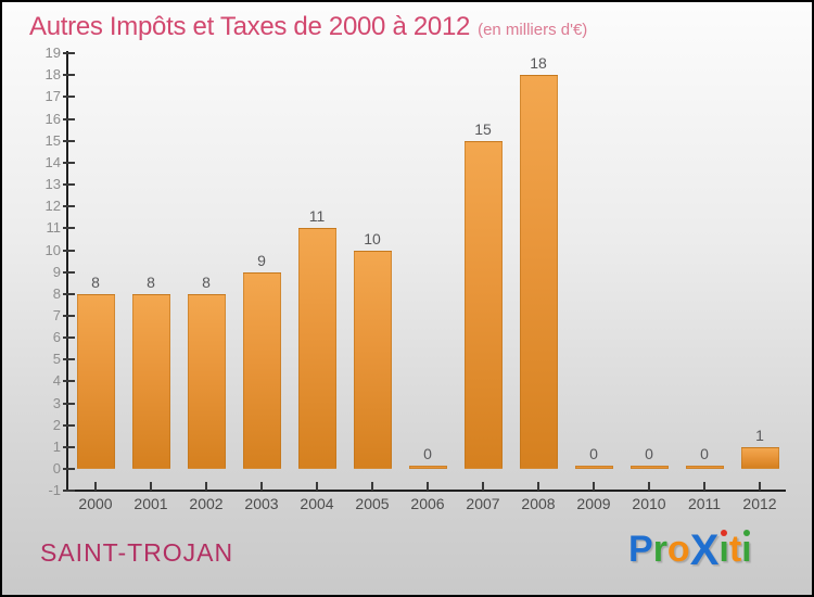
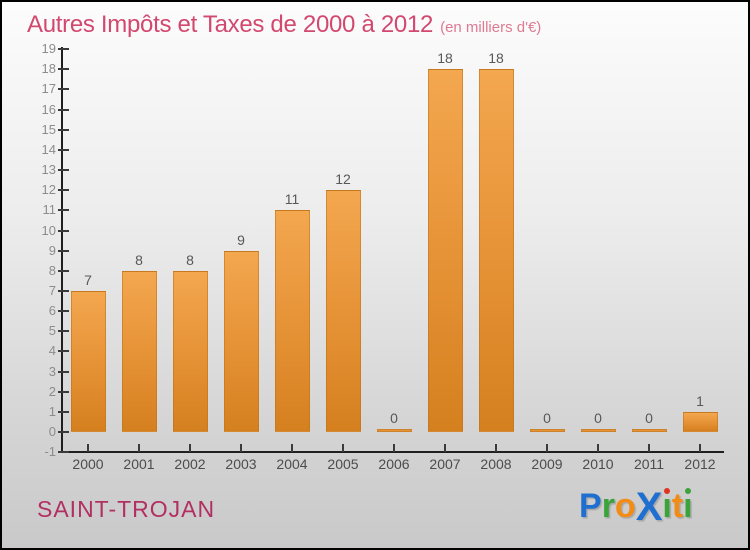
2000: 8 -> 7
2005: 10 -> 12
2007: 15 -> 18
